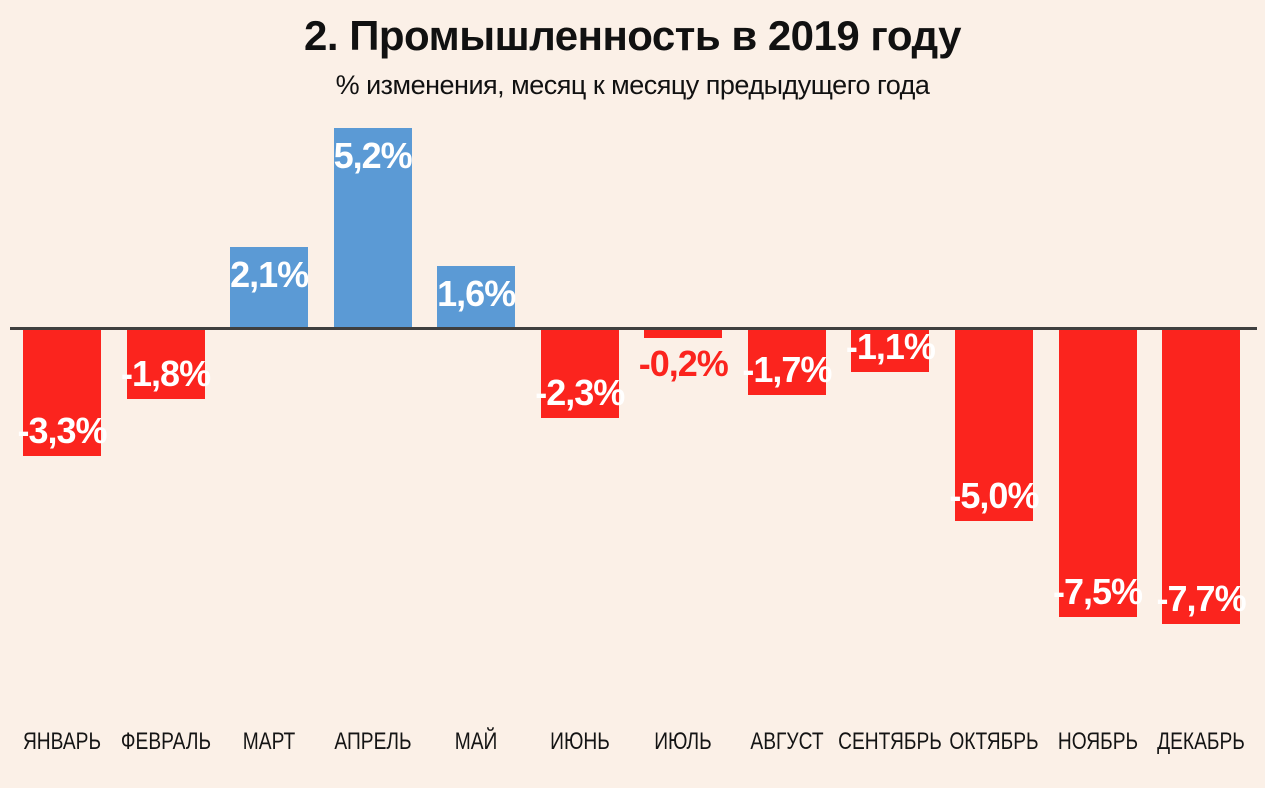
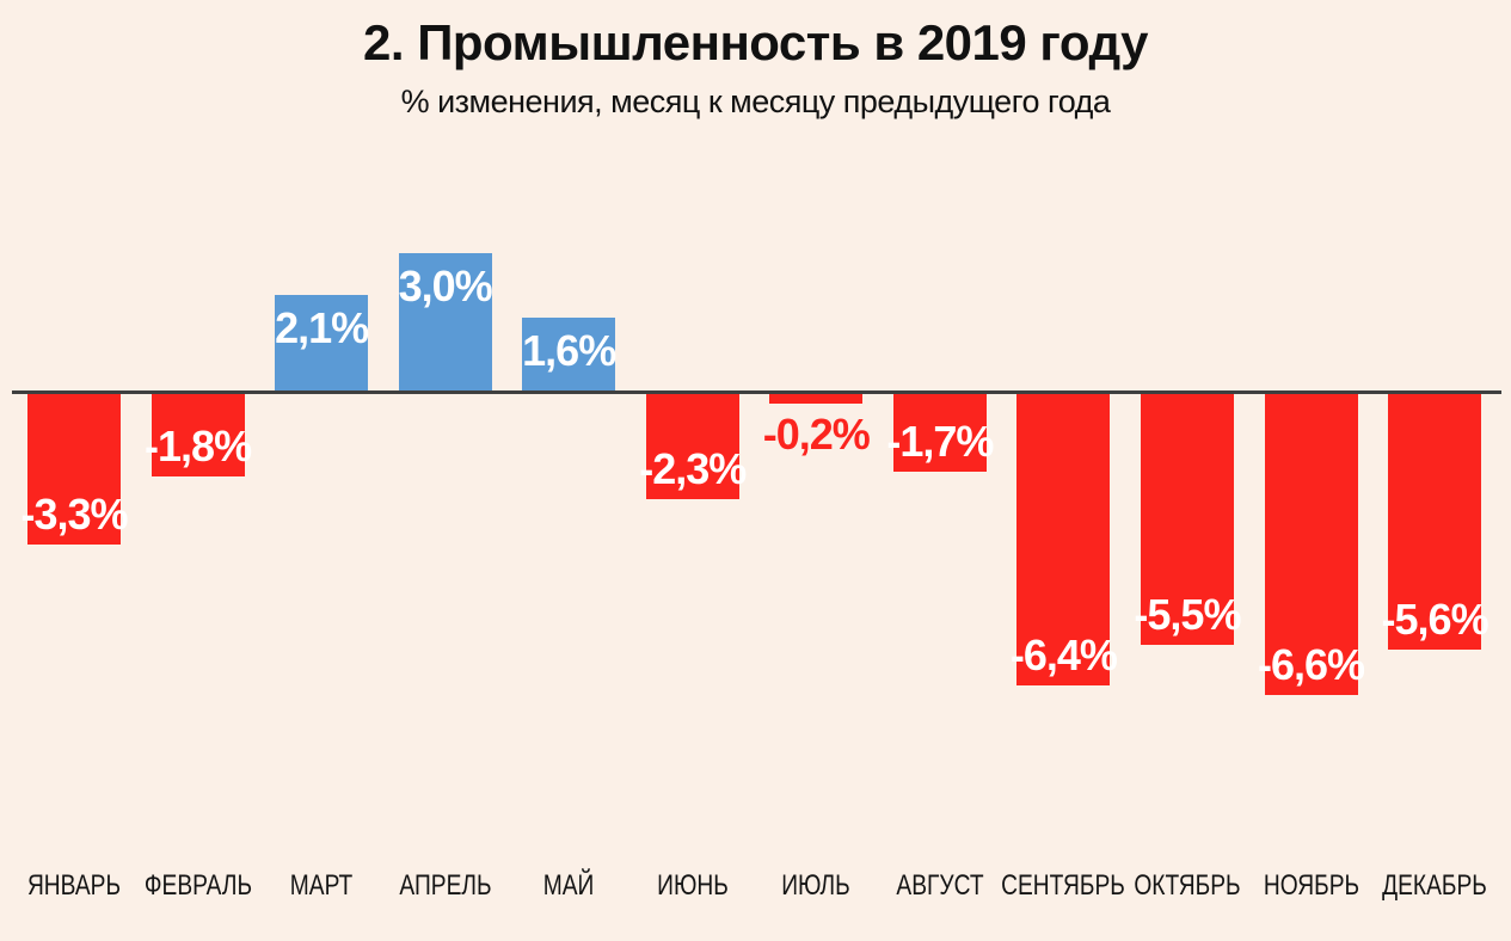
АПРЕЛЬ: 5,2% -> 3,0%
СЕНТЯБРЬ: -1,1% -> -6,4%
ОКТЯБРЬ: -5,0% -> -5,5%
НОЯБРЬ: -7,5% -> -6,6%
ДЕКАБРЬ: -7,7% -> -5,6%
